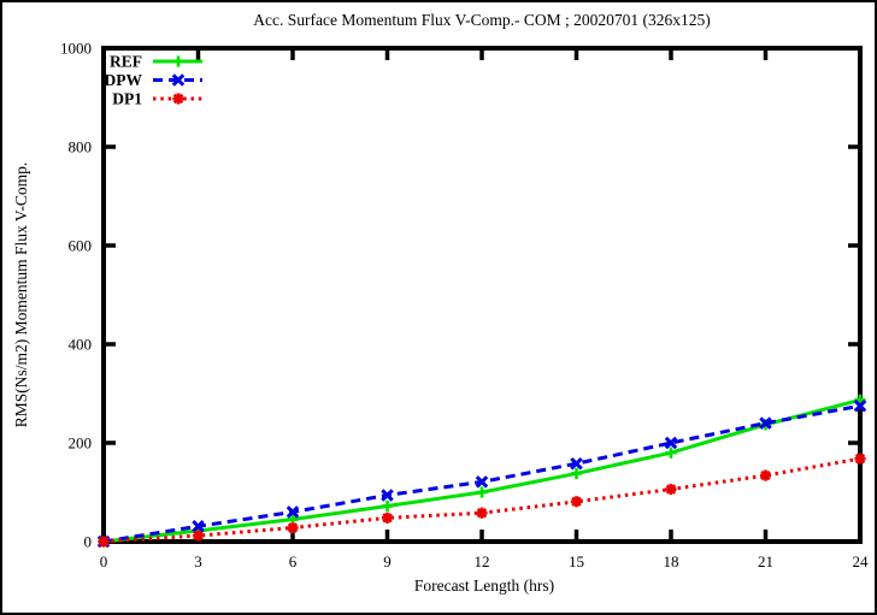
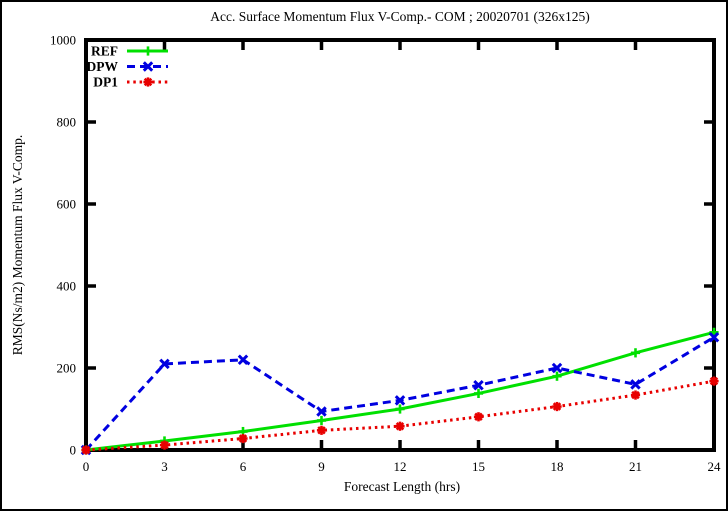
DPW/3: 30 -> 210
DPW/6: 60 -> 220
DPW/21: 240 -> 160
